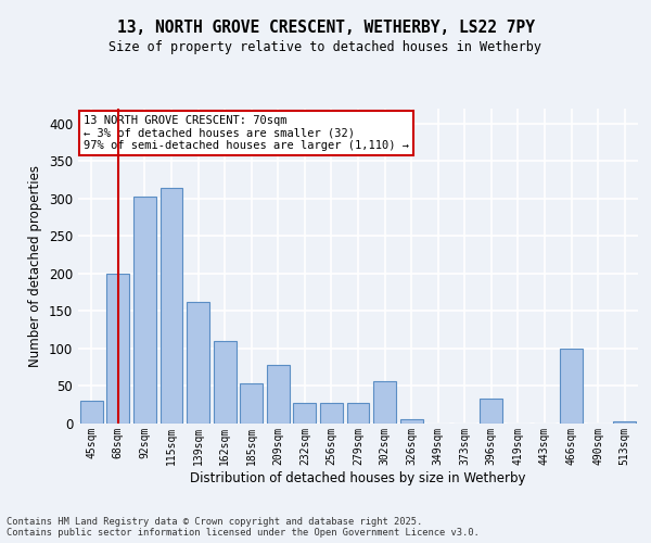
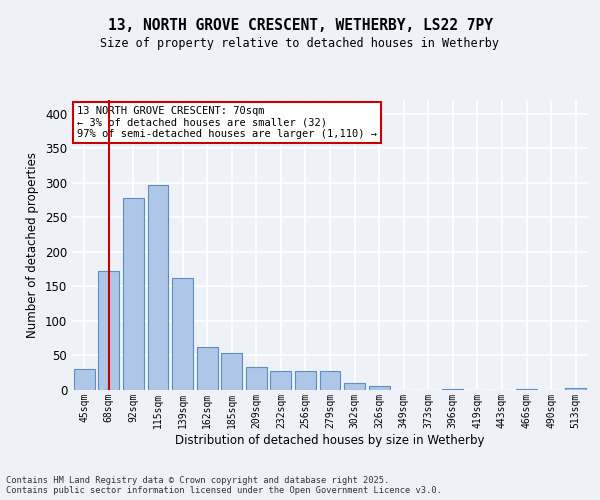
68sqm: 200 -> 172
92sqm: 302 -> 278
115sqm: 314 -> 297
162sqm: 110 -> 62
209sqm: 78 -> 34
302sqm: 56 -> 10
396sqm: 34 -> 1
466sqm: 100 -> 2
